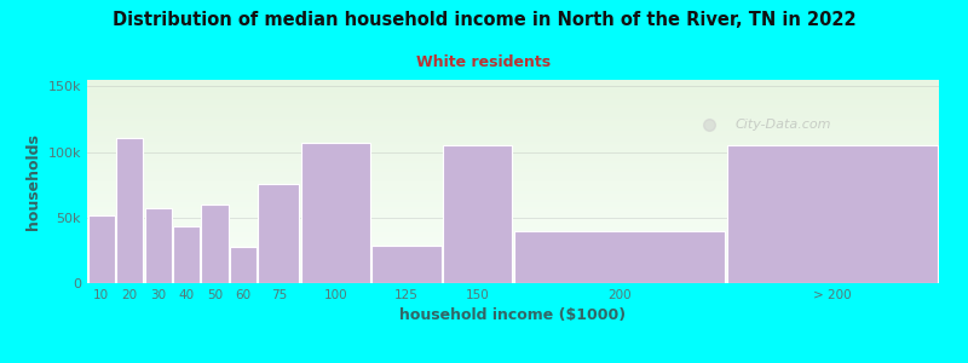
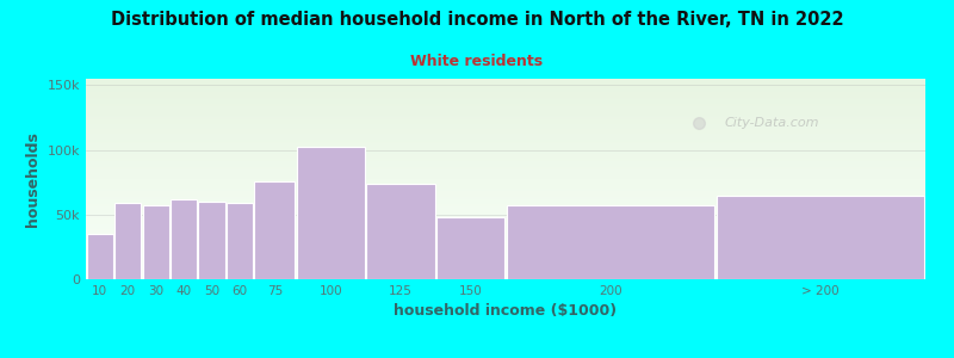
10: 52k -> 35k
20: 111k -> 59k
40: 43k -> 62k
60: 28k -> 59k
100: 107k -> 102k
125: 29k -> 74k
150: 105k -> 48k
200: 40k -> 57k
> 200: 105k -> 65k
